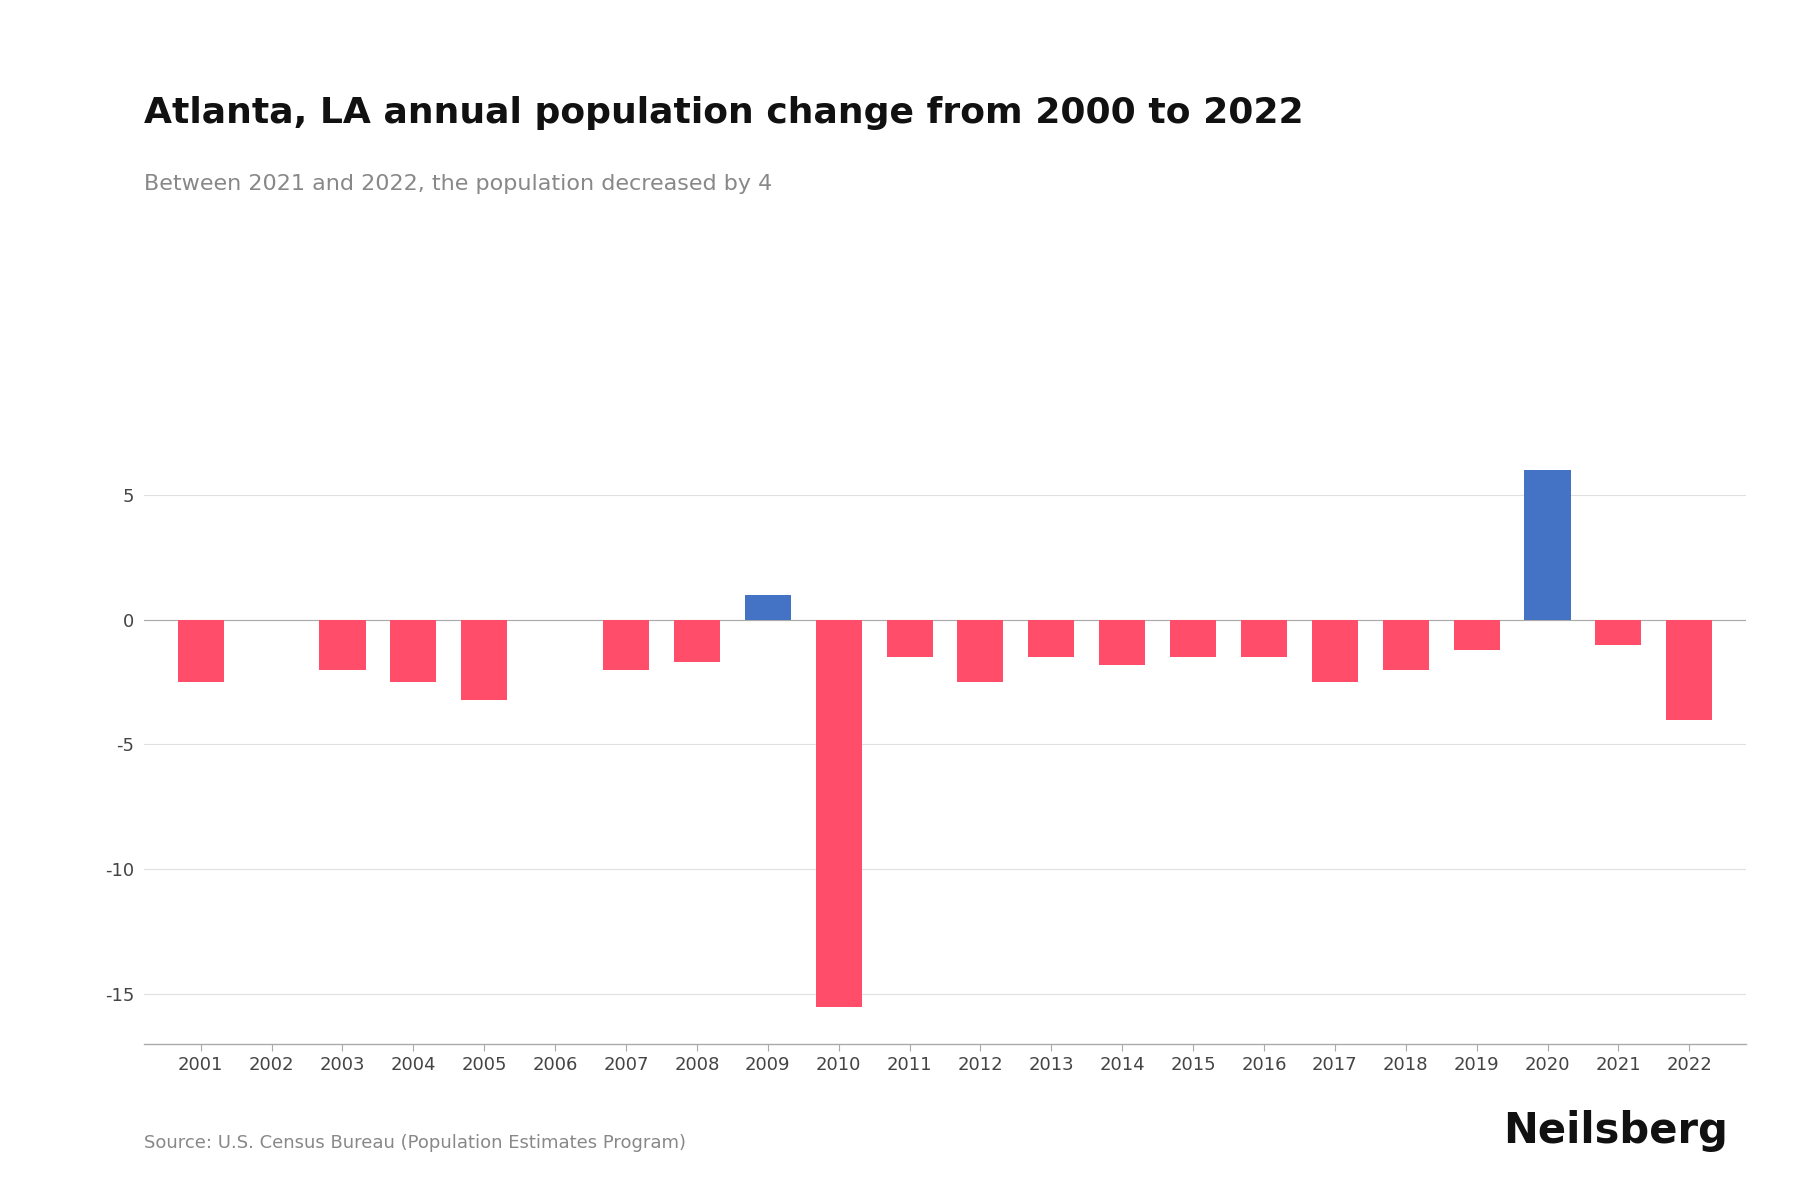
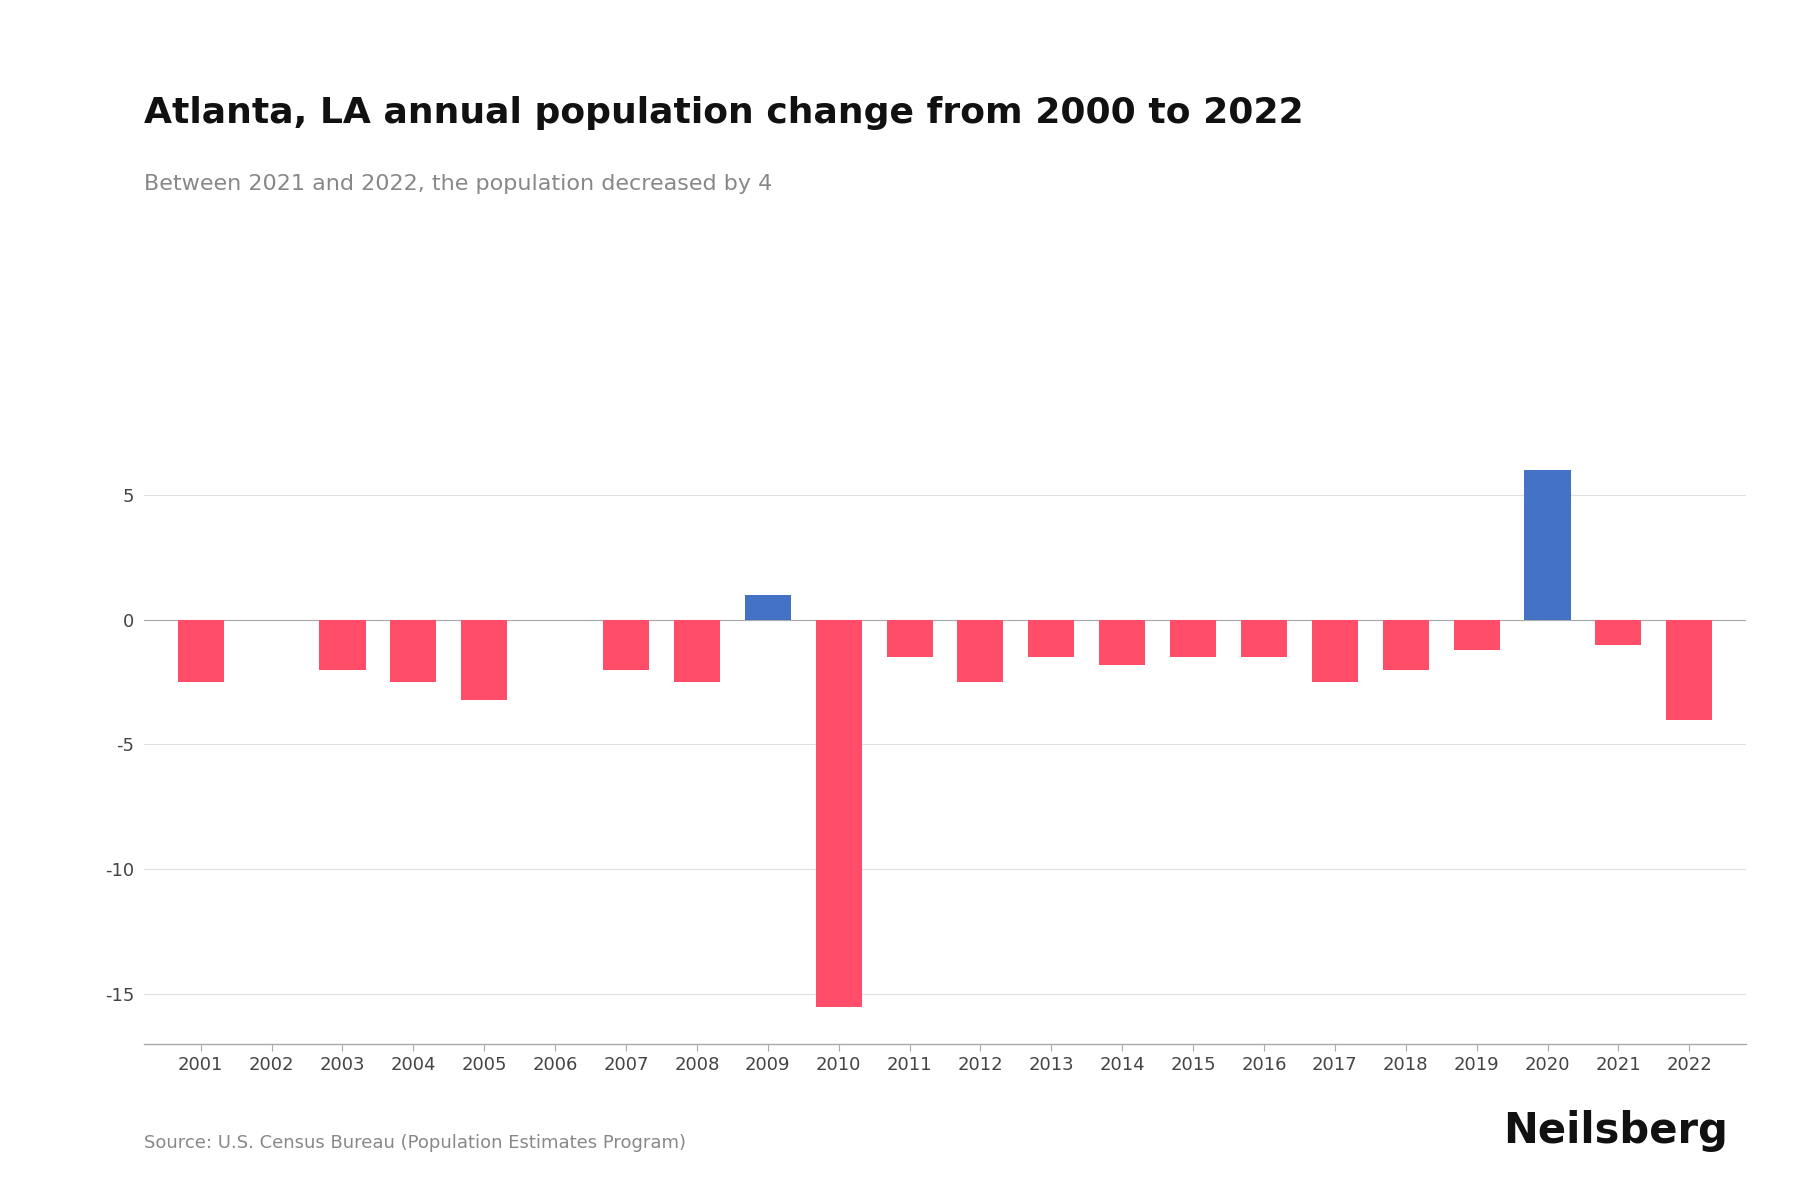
2008: -1.7 -> -2.5
